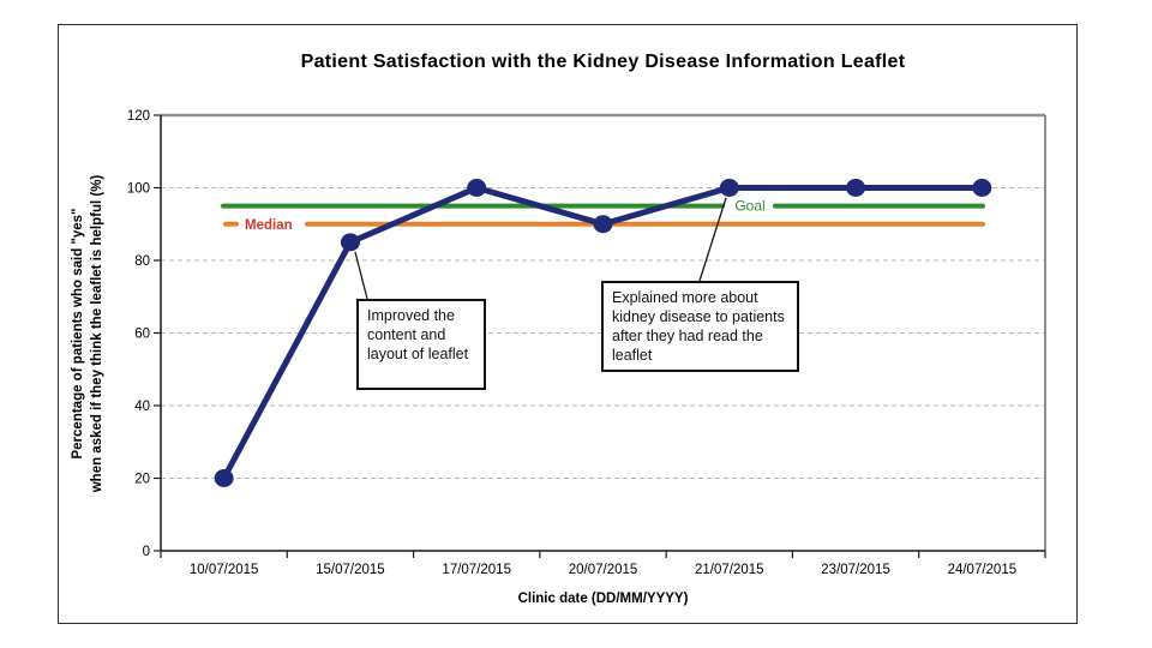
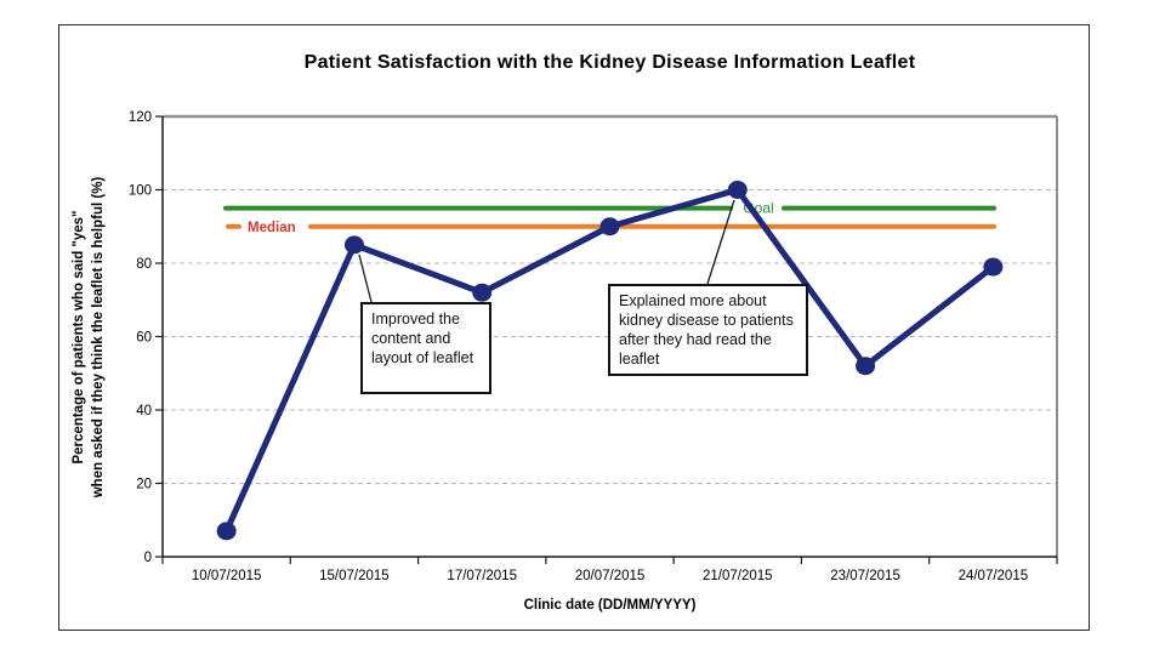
10/07/2015: 20 -> 7
17/07/2015: 100 -> 72
23/07/2015: 100 -> 52
24/07/2015: 100 -> 79
